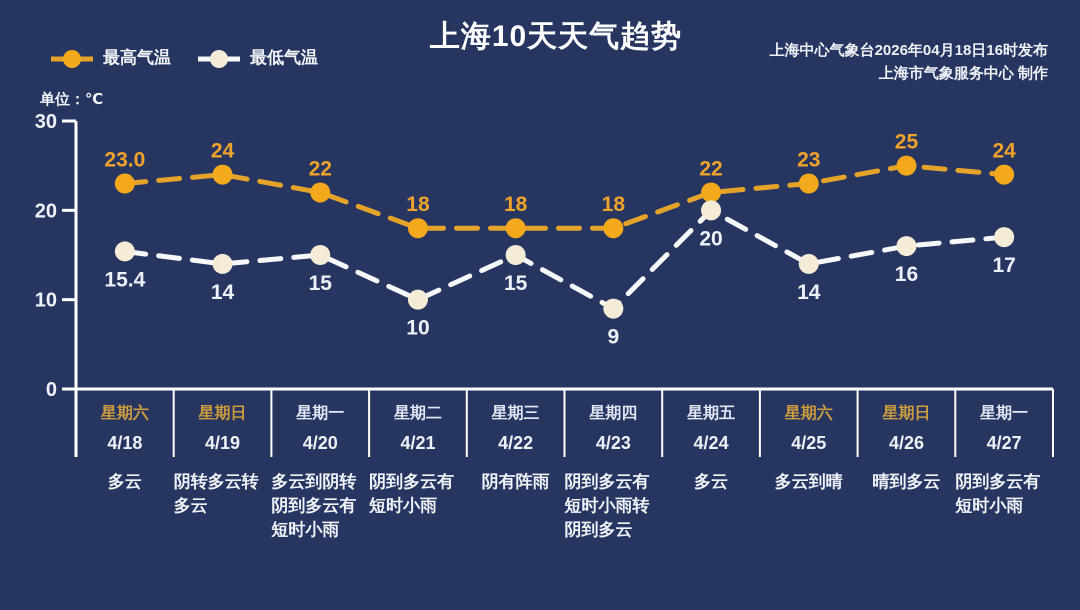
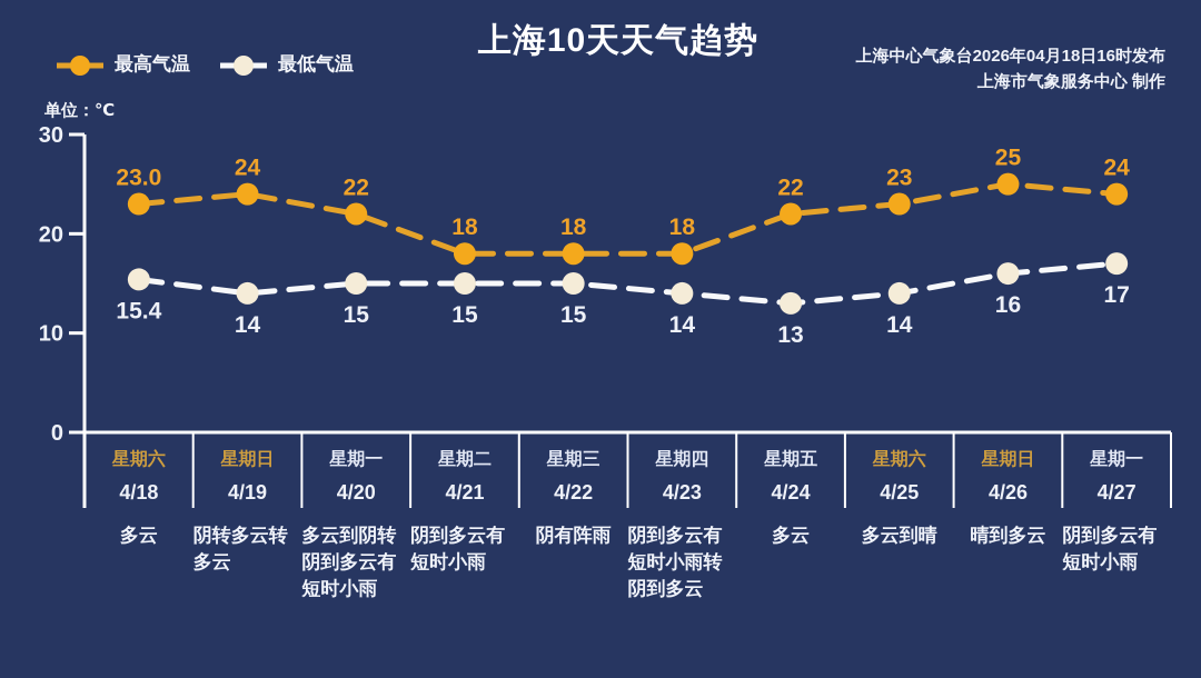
最低气温/4/21: 10 -> 15
最低气温/4/23: 9 -> 14
最低气温/4/24: 20 -> 13
